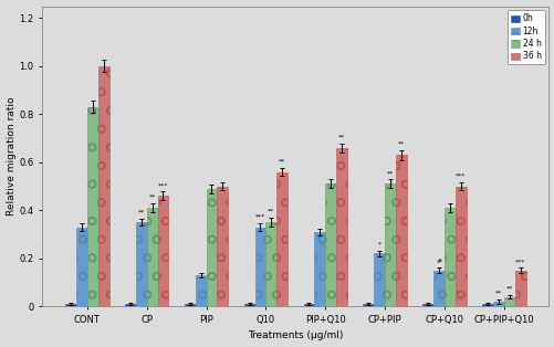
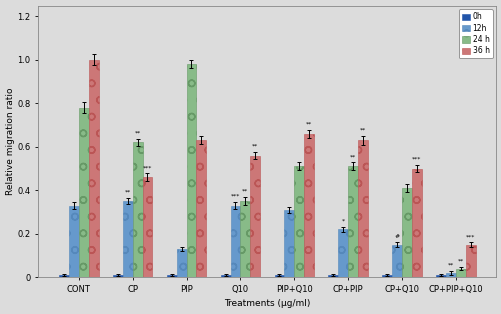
24 h/CONT: 0.83 -> 0.78
24 h/CP: 0.41 -> 0.62
24 h/PIP: 0.49 -> 0.98
36 h/PIP: 0.50 -> 0.63
